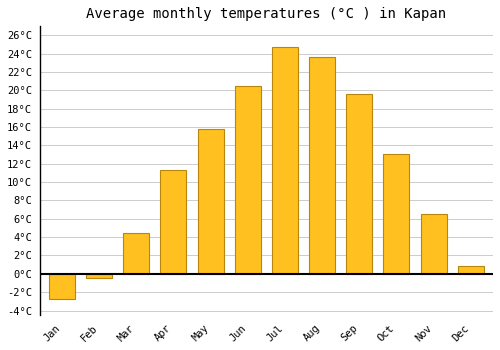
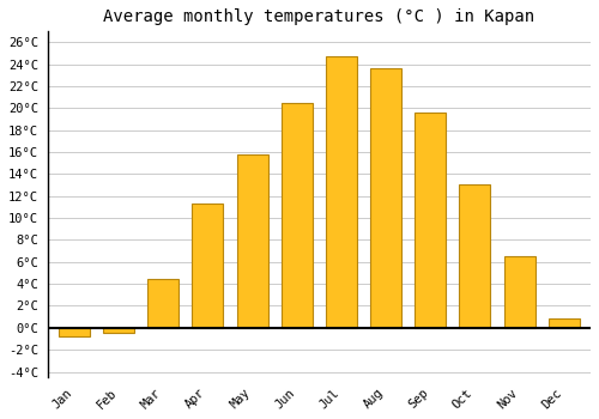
Jan: -2.7°C -> -0.8°C
